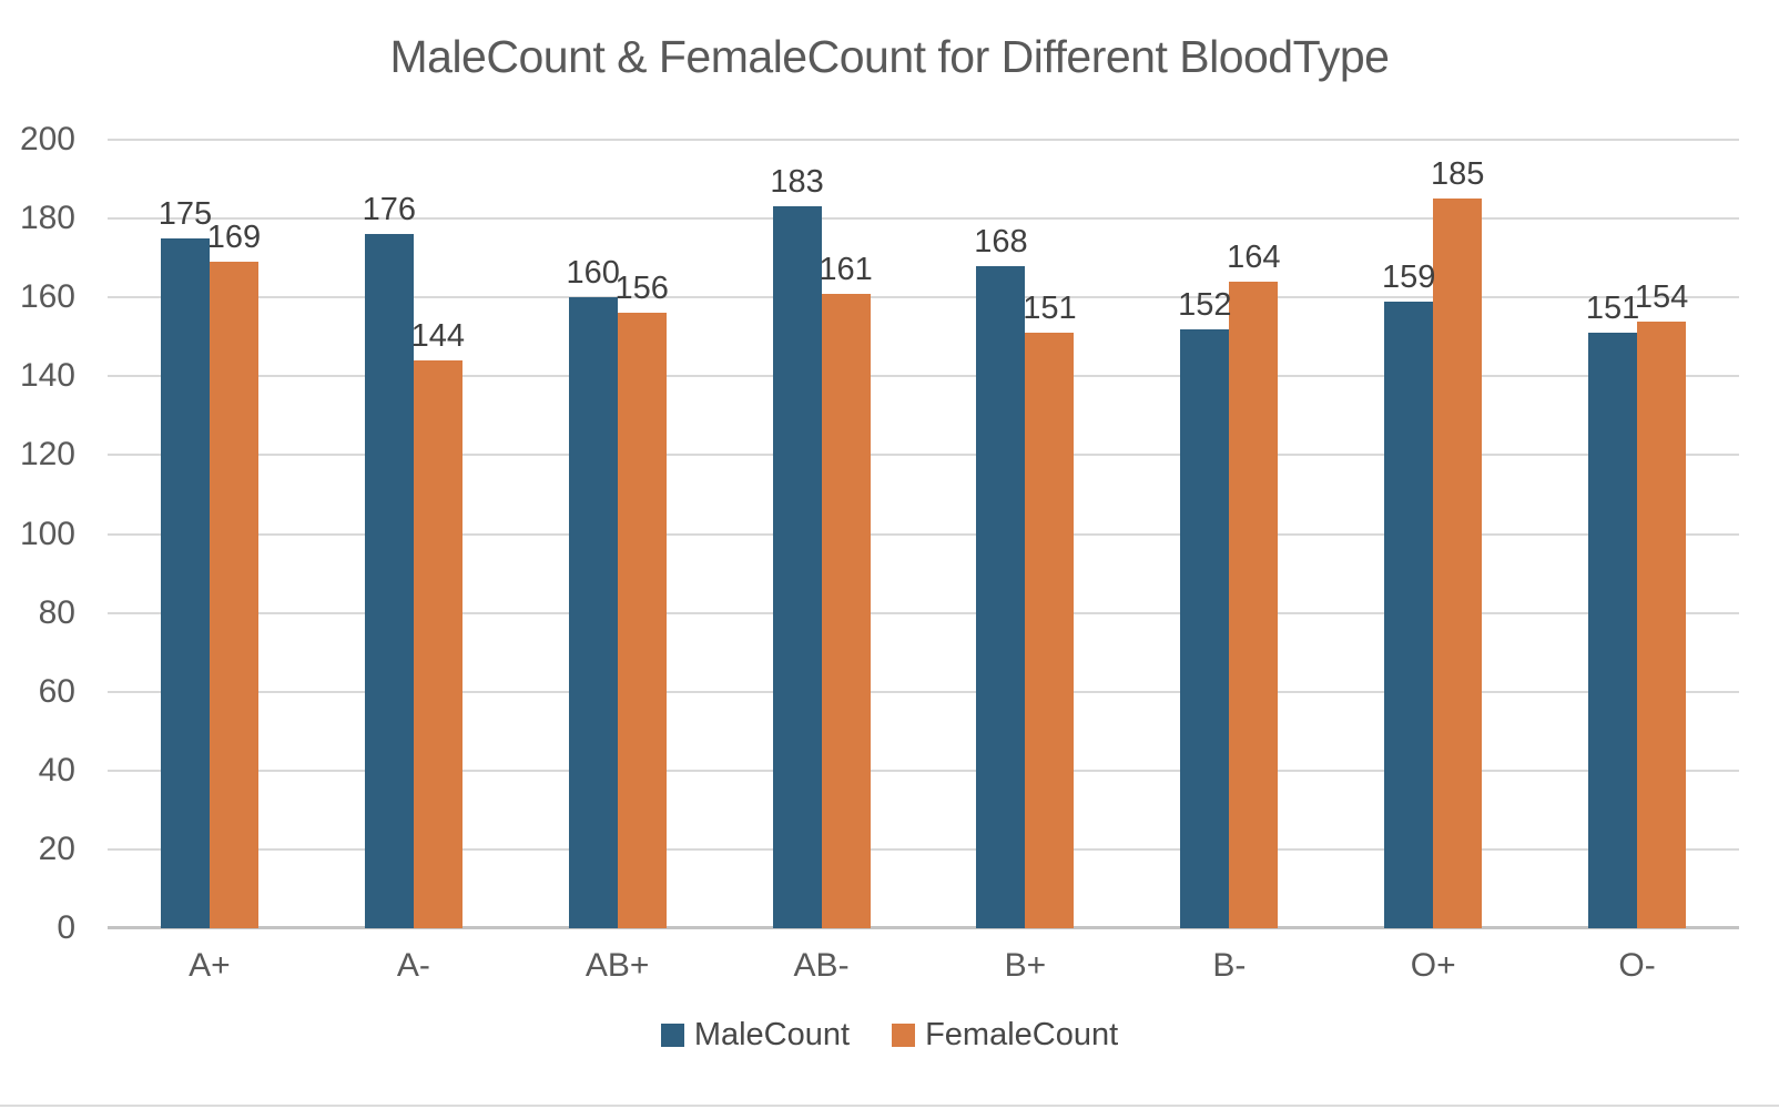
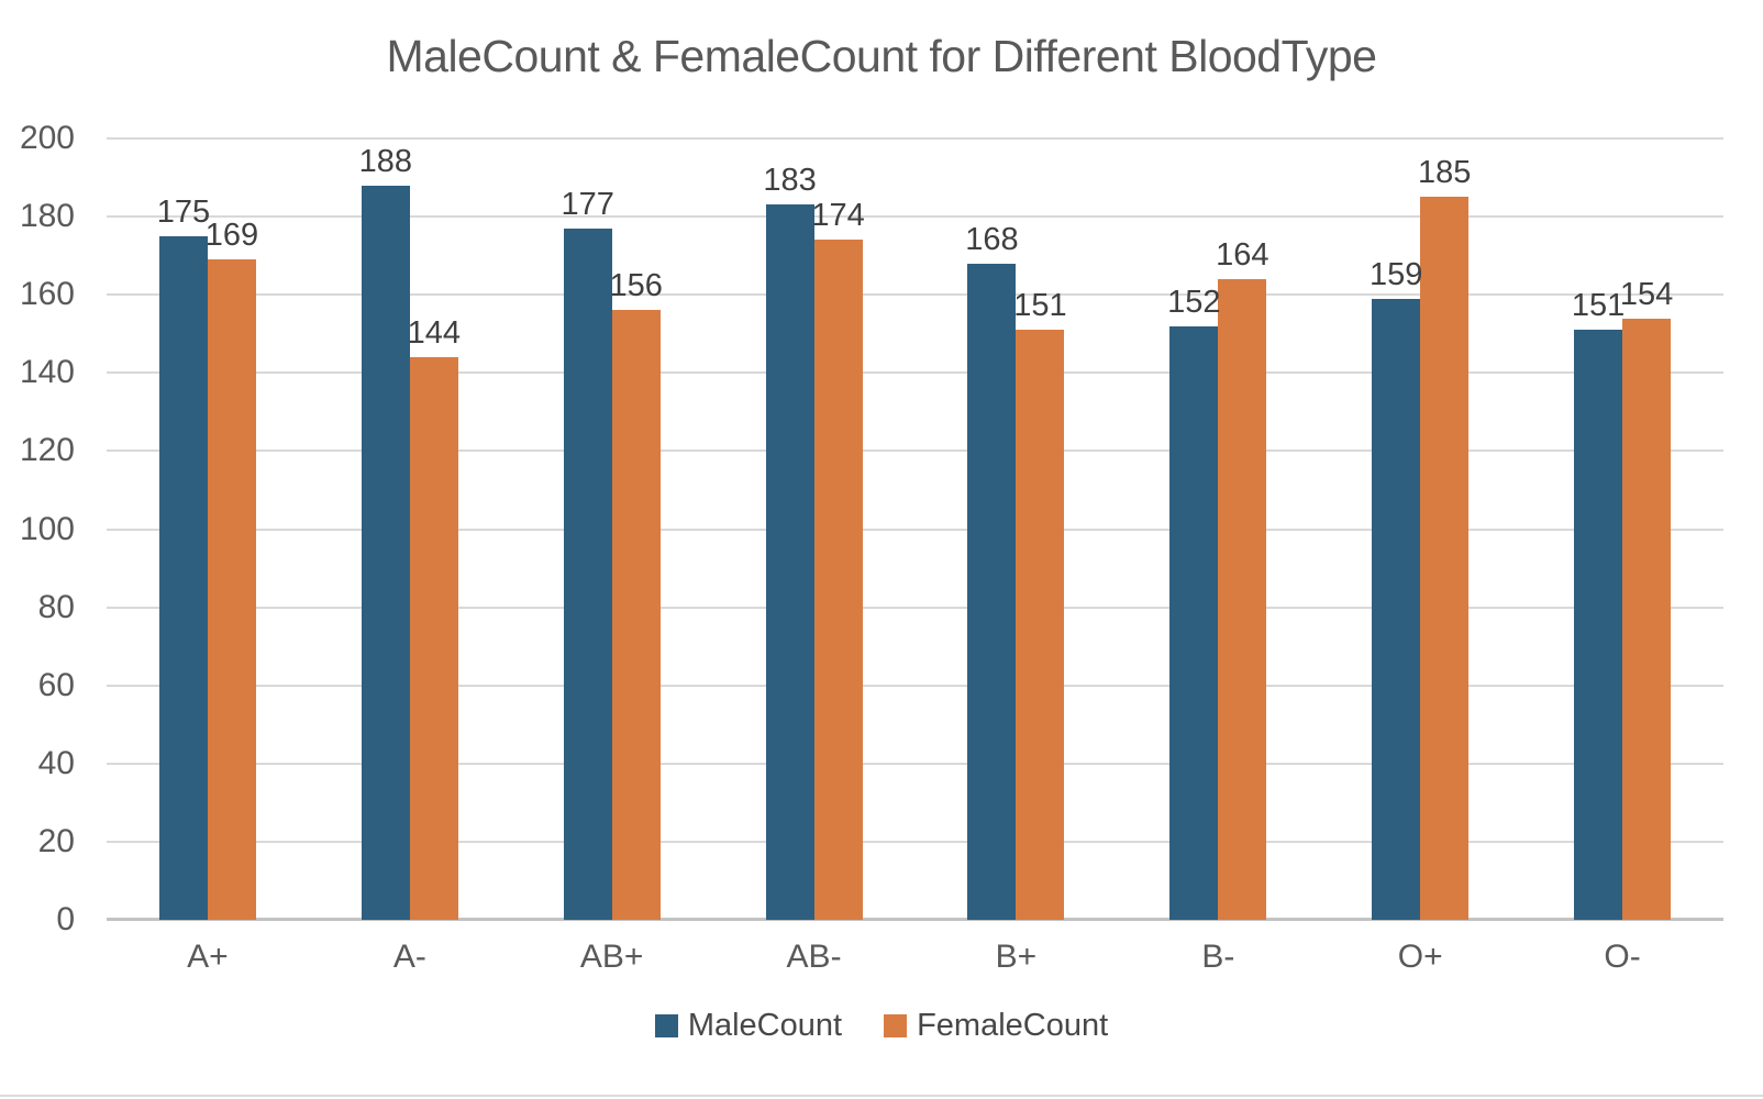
MaleCount/A-: 176 -> 188
MaleCount/AB+: 160 -> 177
FemaleCount/AB-: 161 -> 174
